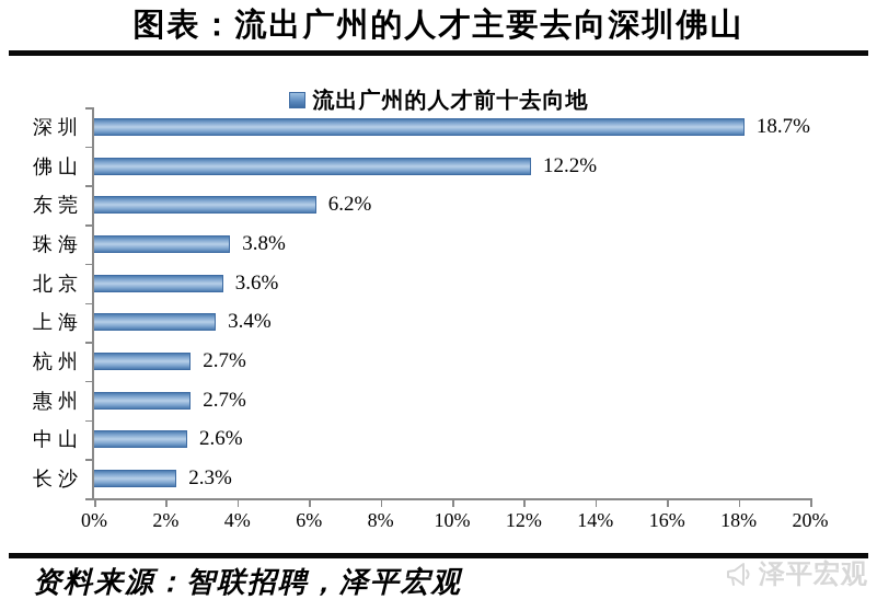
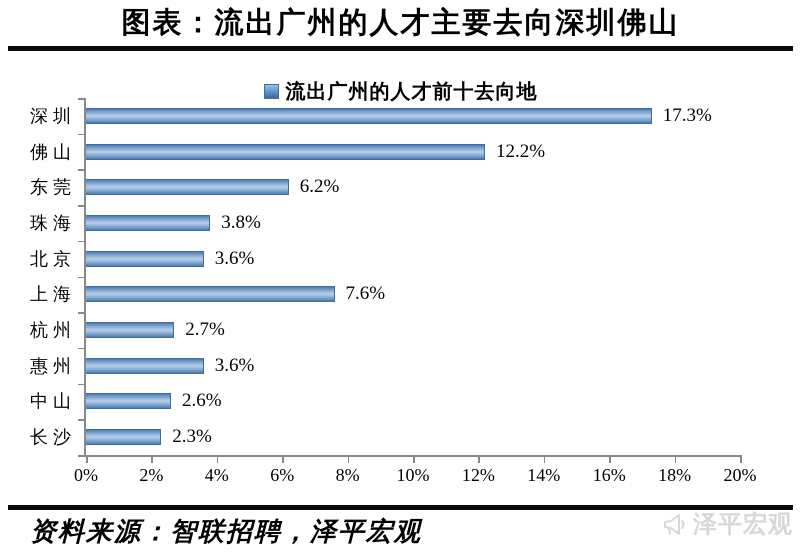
深圳: 18.7% -> 17.3%
上海: 3.4% -> 7.6%
惠州: 2.7% -> 3.6%
